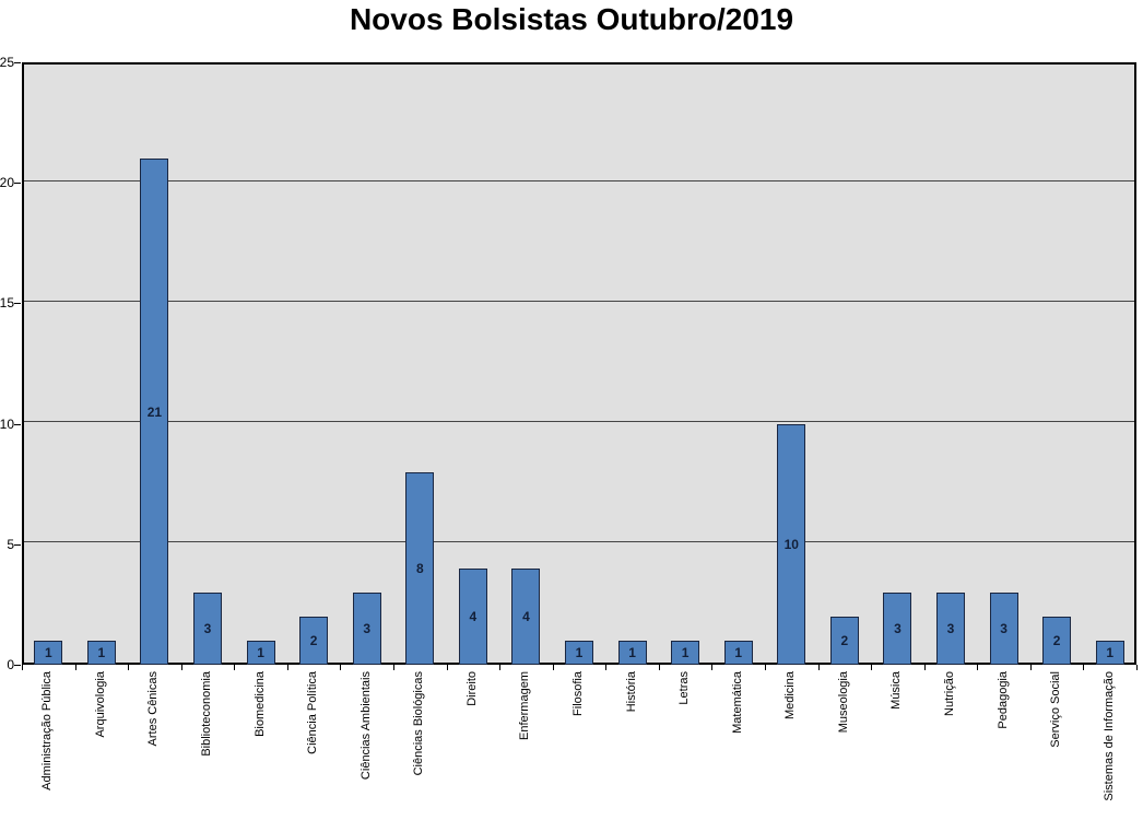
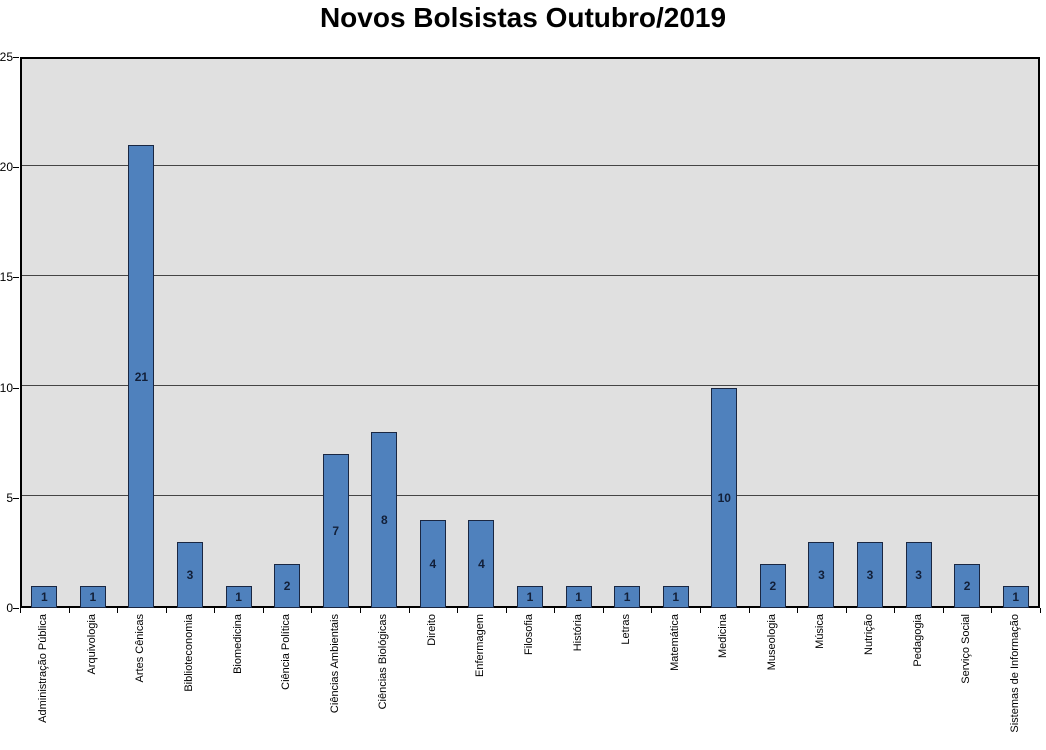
Ciências Ambientais: 3 -> 7
